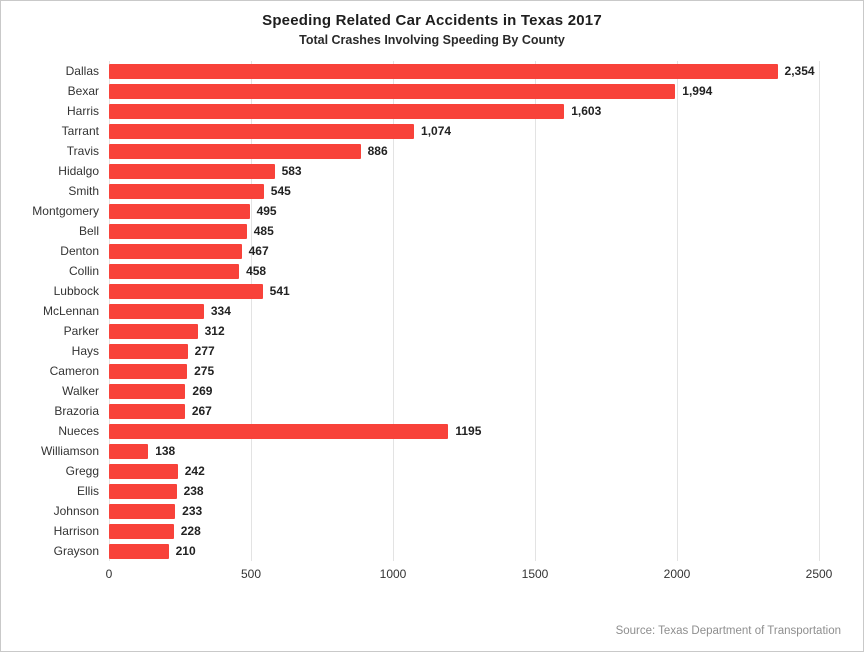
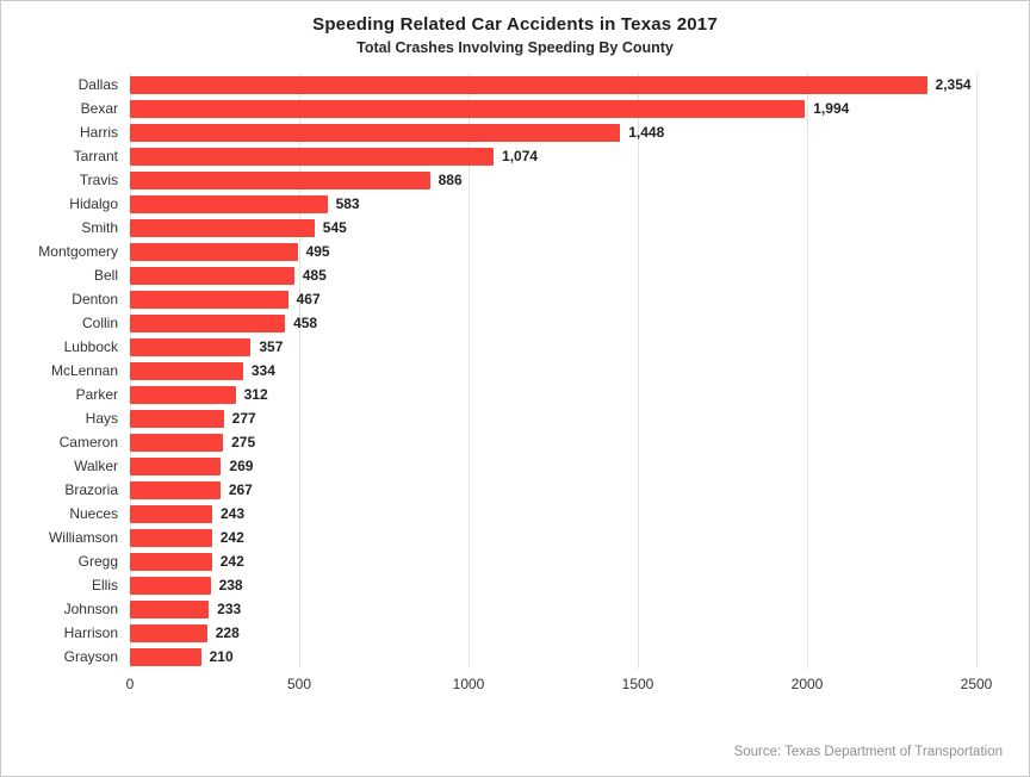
Harris: 1,603 -> 1,448
Lubbock: 541 -> 357
Nueces: 1195 -> 243
Williamson: 138 -> 242
